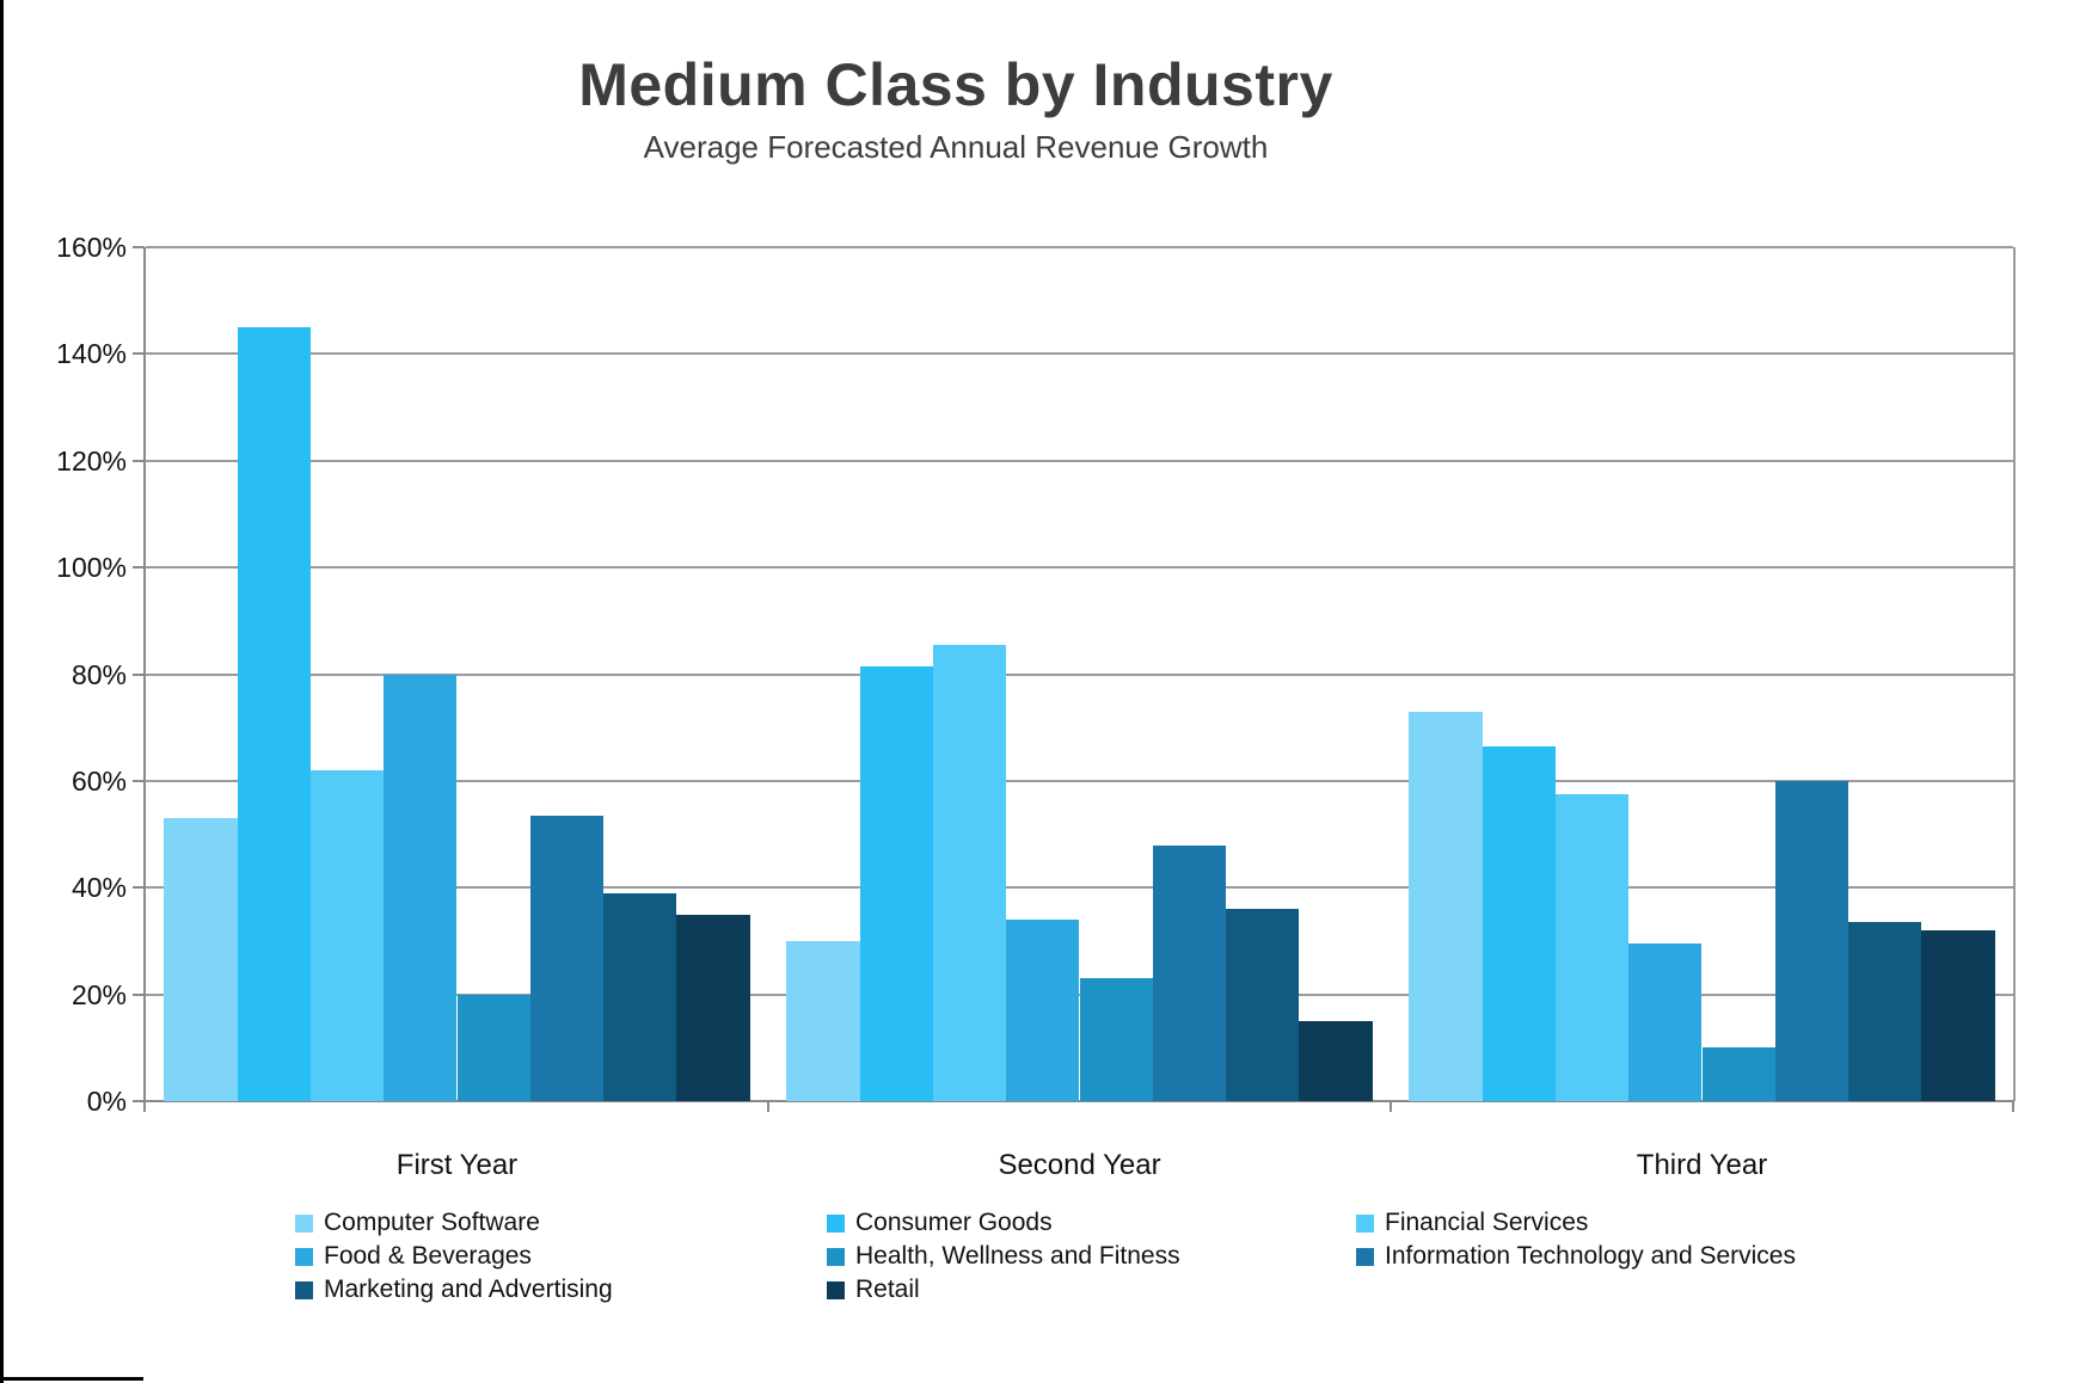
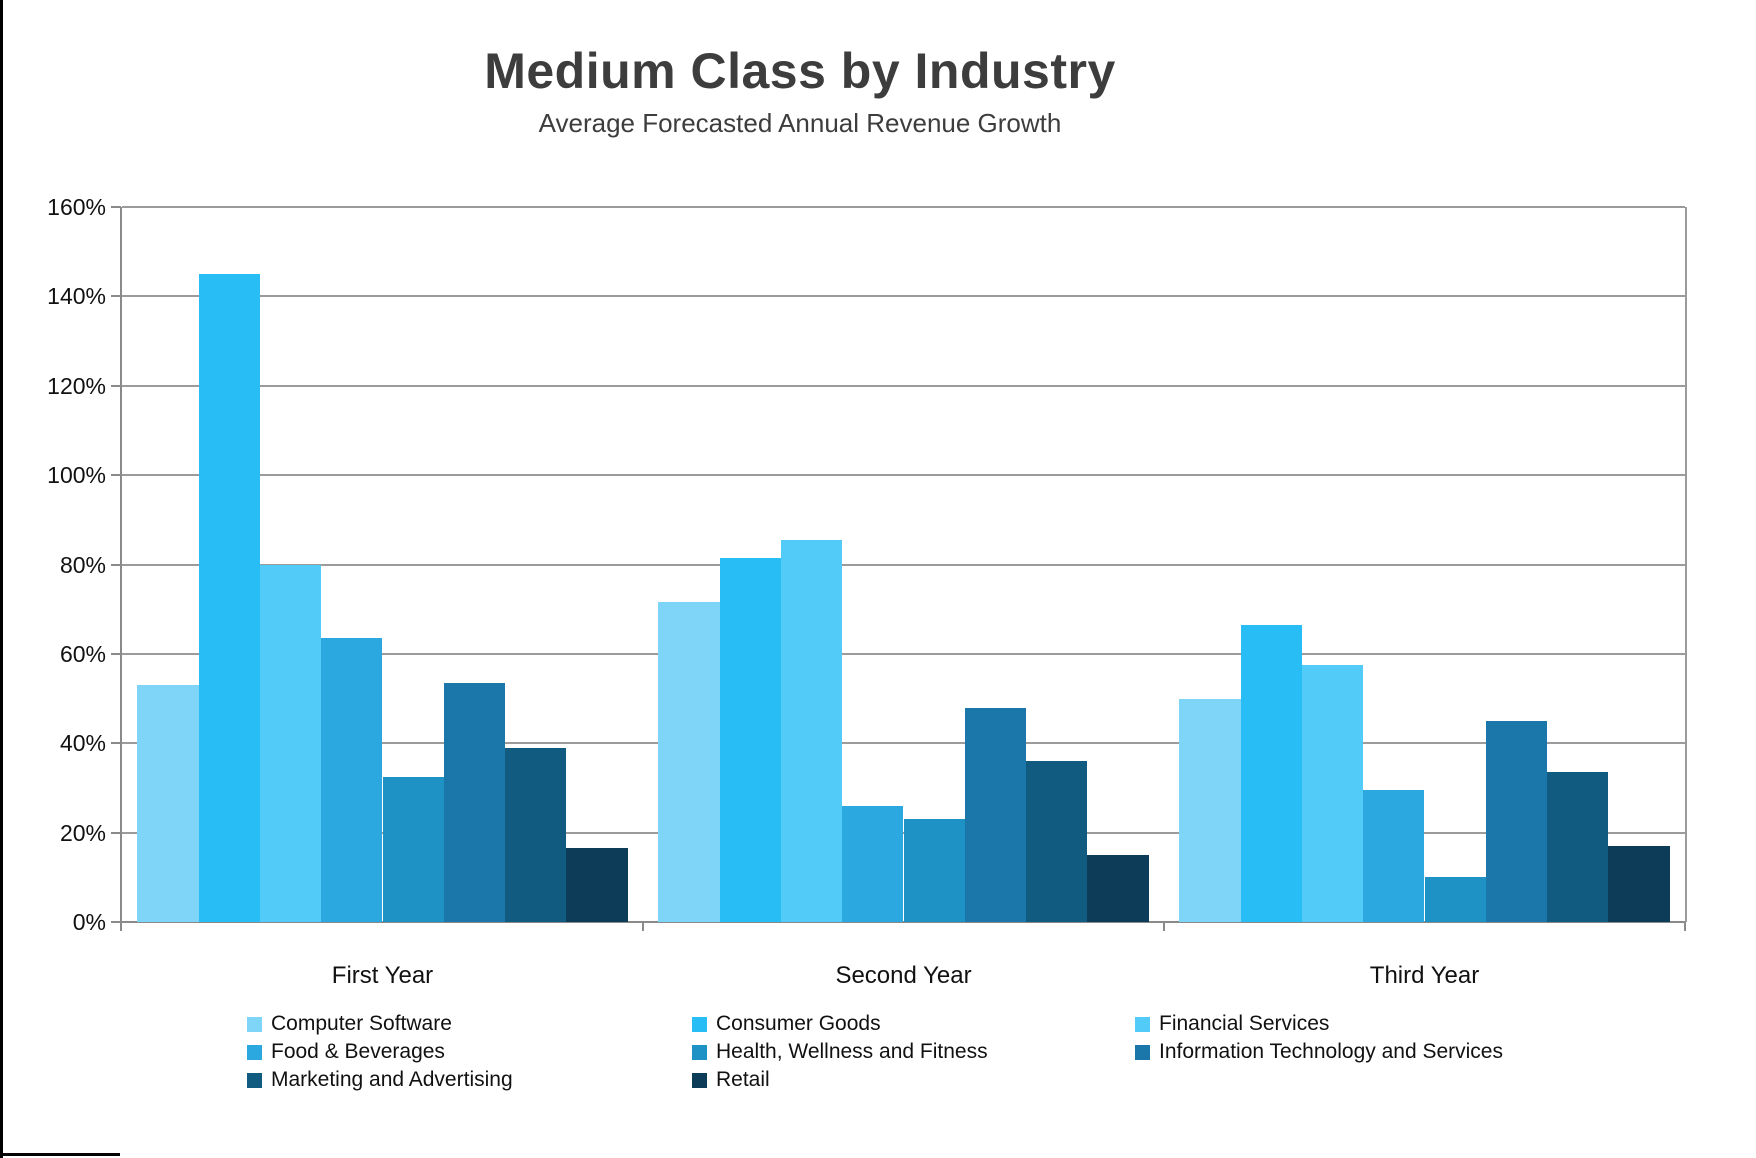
Financial Services/First Year: 62% -> 80%
Food & Beverages/First Year: 80% -> 64%
Health, Wellness and Fitness/First Year: 20% -> 32%
Retail/First Year: 35% -> 16%
Computer Software/Second Year: 30% -> 72%
Food & Beverages/Second Year: 34% -> 26%
Computer Software/Third Year: 73% -> 50%
Information Technology and Services/Third Year: 60% -> 45%
Retail/Third Year: 32% -> 17%
